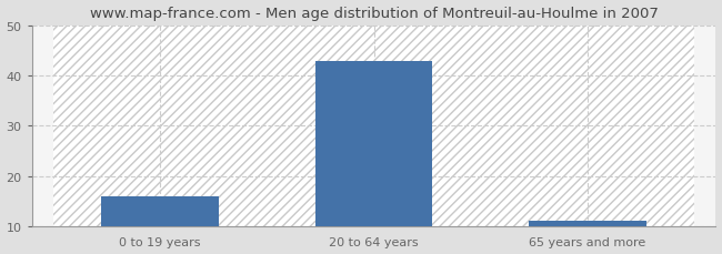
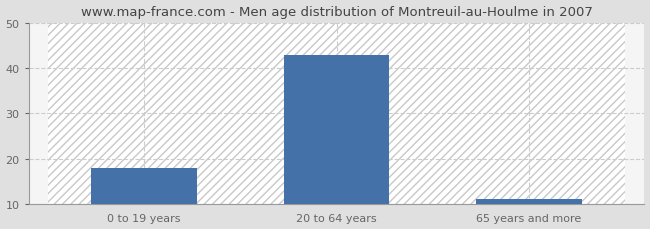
0 to 19 years: 16 -> 18
